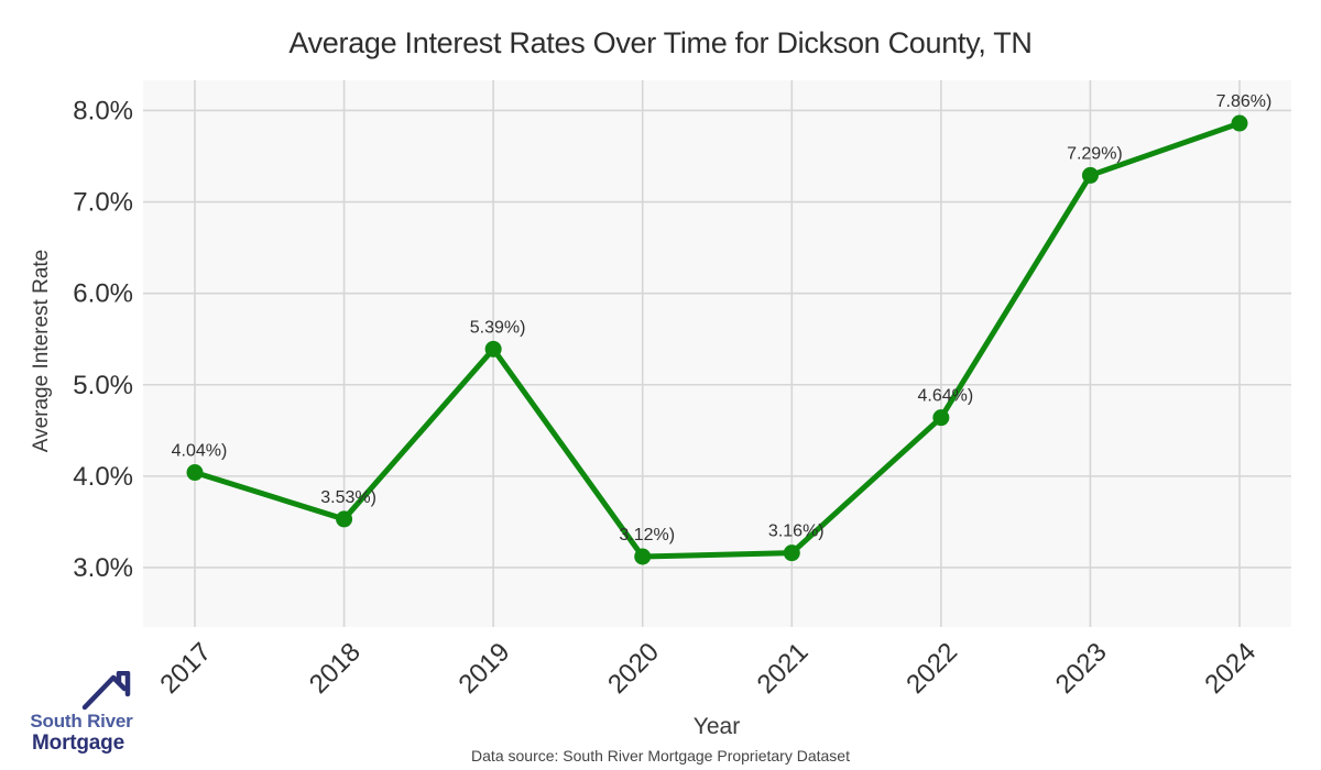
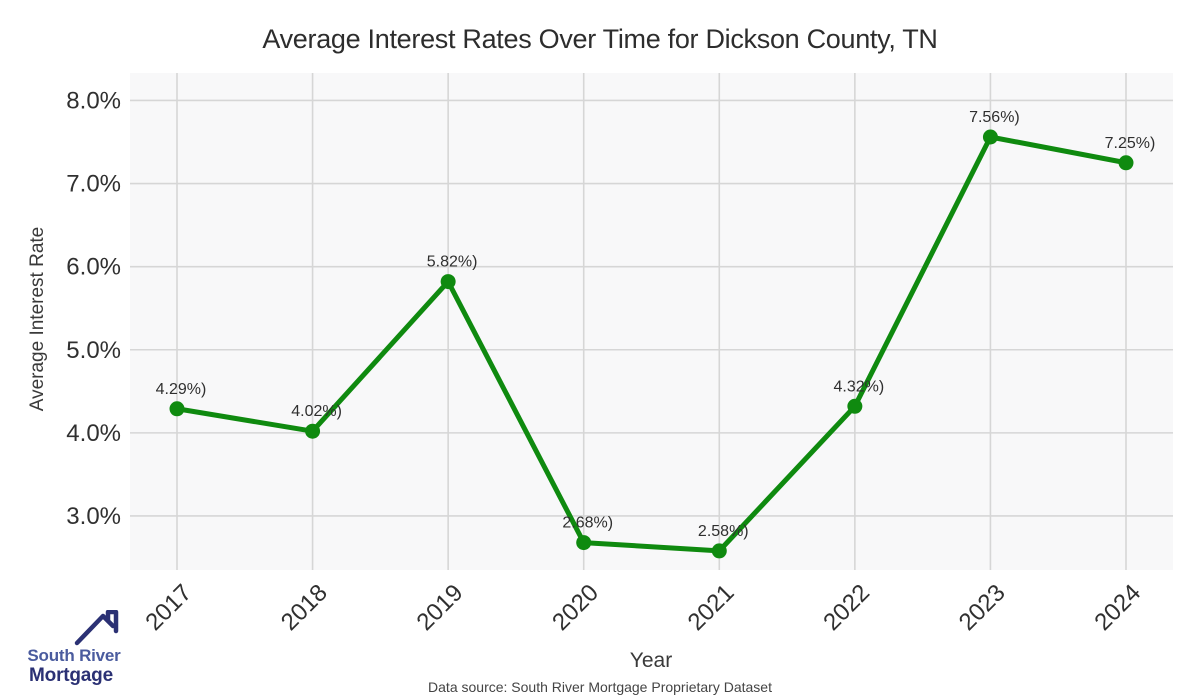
2017: 4.04% -> 4.29%
2018: 3.53% -> 4.02%
2019: 5.39% -> 5.82%
2020: 3.12% -> 2.68%
2021: 3.16% -> 2.58%
2022: 4.64% -> 4.32%
2023: 7.29% -> 7.56%
2024: 7.86% -> 7.25%
